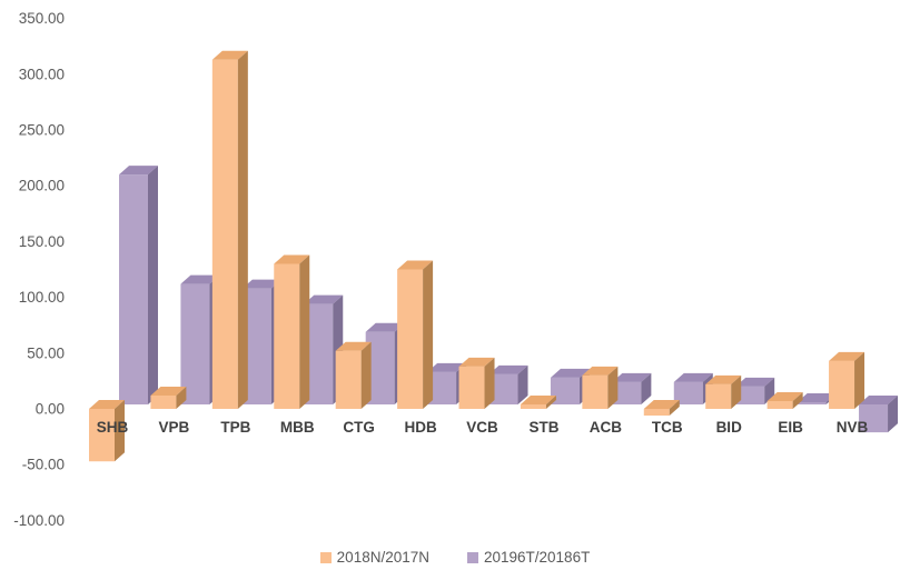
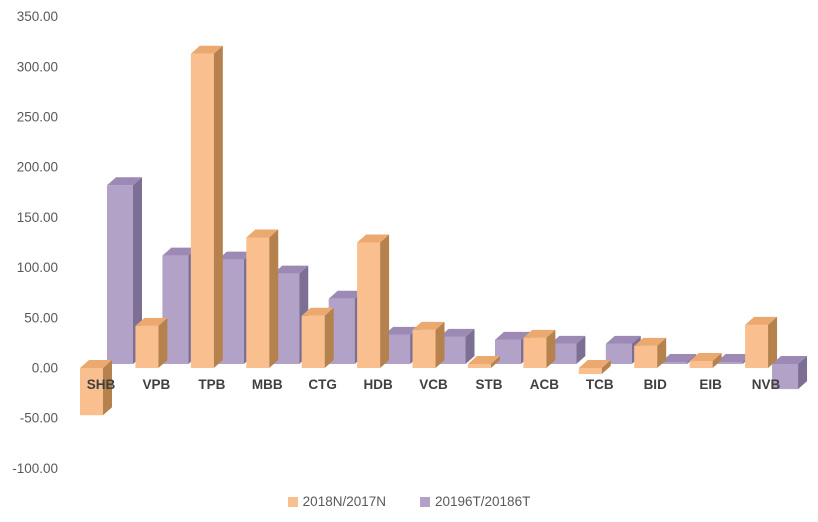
20196T/20186T/SHB: 206 -> 178
2018N/2017N/VPB: 12 -> 42
20196T/20186T/BID: 16 -> 2
